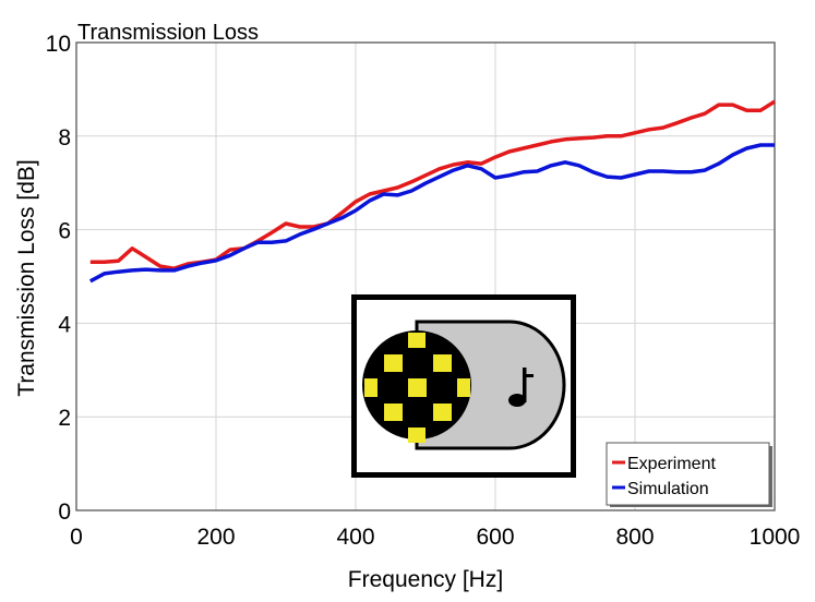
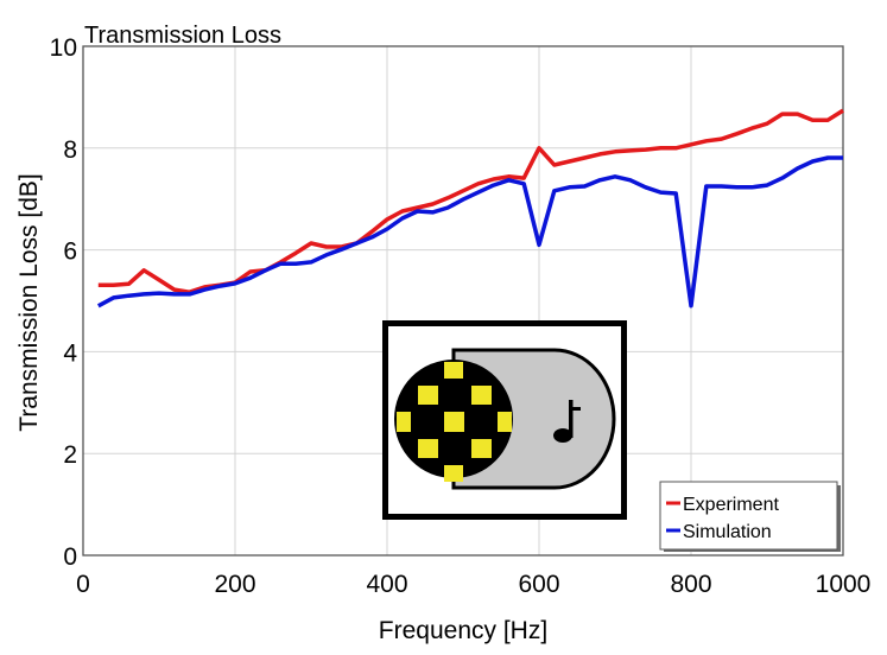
Experiment/600: 7.5 -> 8.0
Simulation/600: 7.1 -> 6.1
Simulation/800: 7.2 -> 4.9
